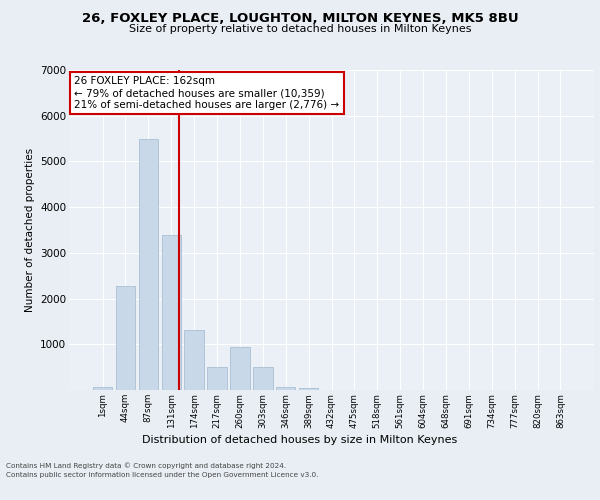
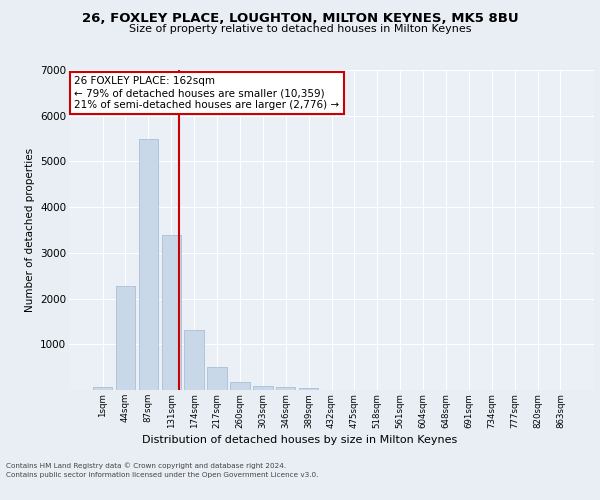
260sqm: 950 -> 170
303sqm: 500 -> 80
